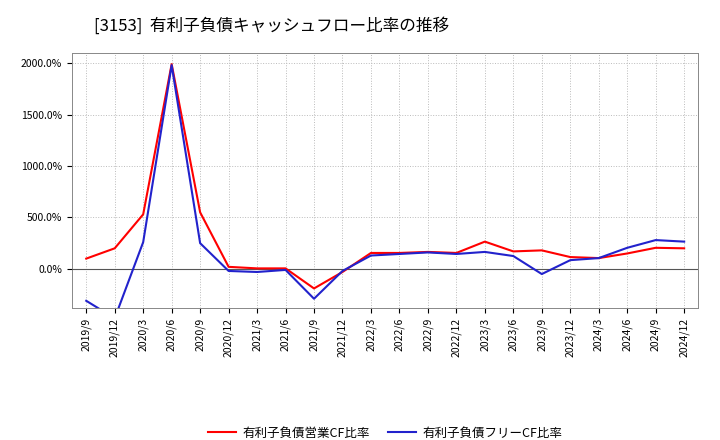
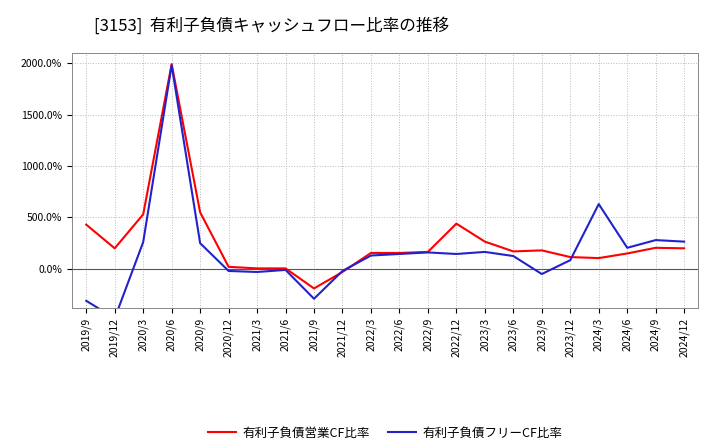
有利子負債営業CF比率/2019/9: 100% -> 430%
有利子負債営業CF比率/2022/12: 160% -> 440%
有利子負債フリーCF比率/2024/3: 100% -> 630%
